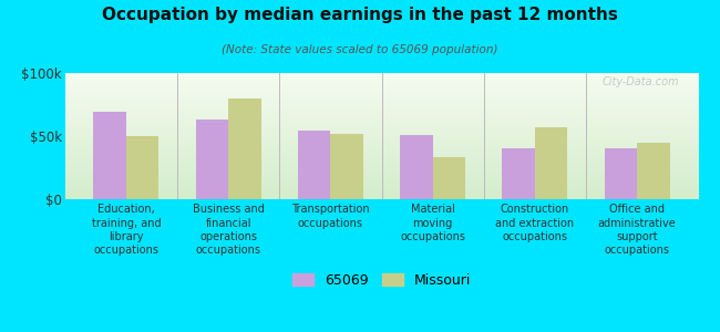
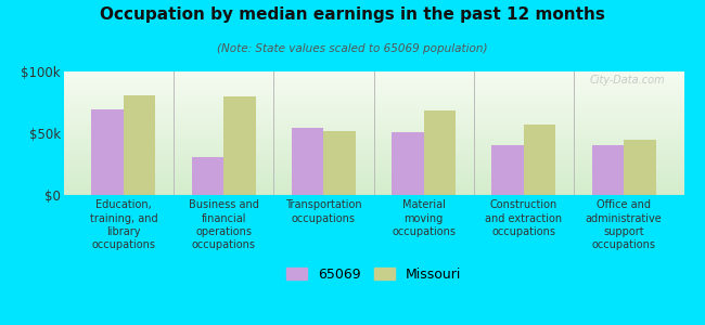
Missouri/Education, training, and library occupations: $50k -> $81k
65069/Business and financial operations occupations: $63k -> $31k
Missouri/Material moving occupations: $33k -> $68k
